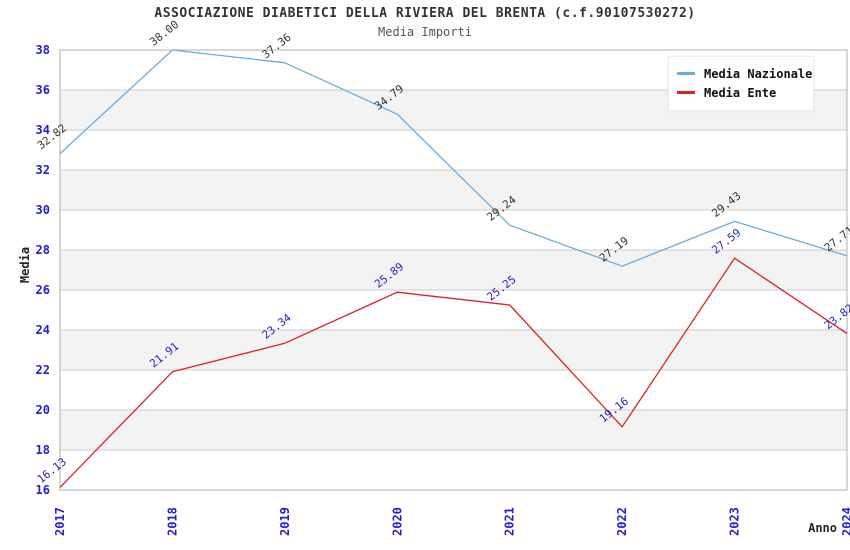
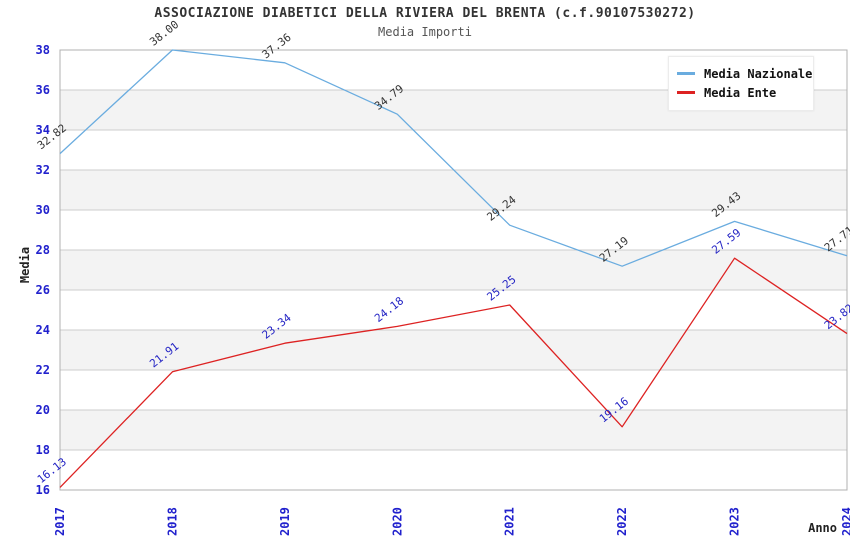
Media Ente/2020: 25.89 -> 24.18
